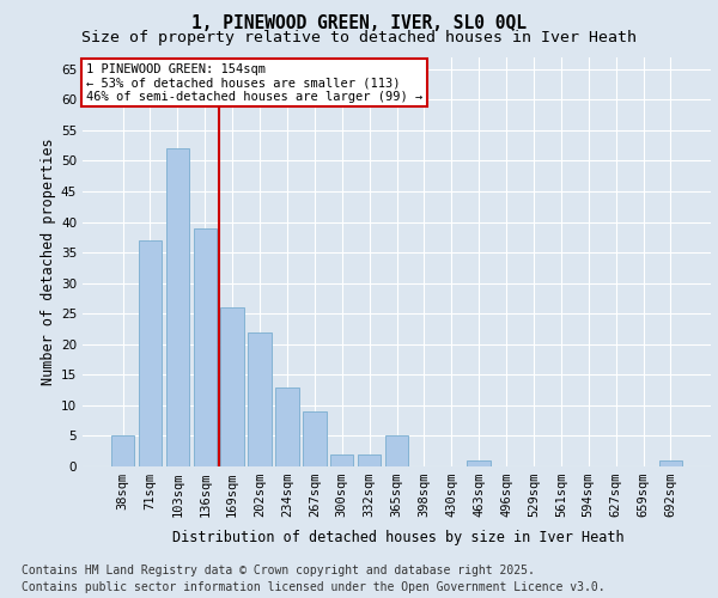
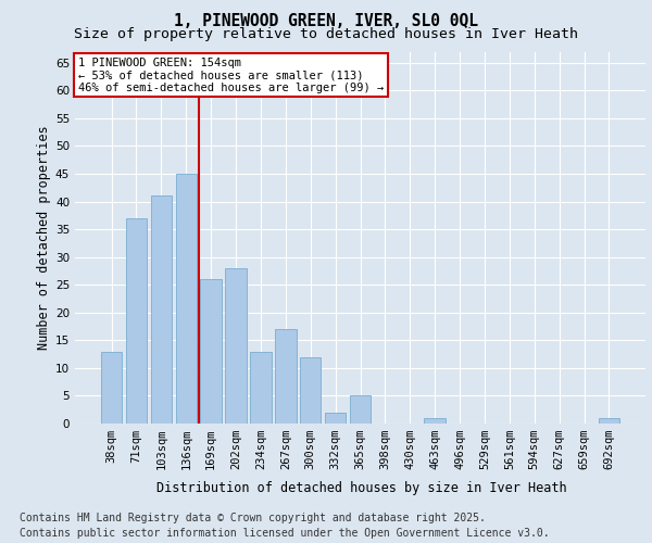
38sqm: 5 -> 13
103sqm: 52 -> 41
136sqm: 39 -> 45
202sqm: 22 -> 28
267sqm: 9 -> 17
300sqm: 2 -> 12
